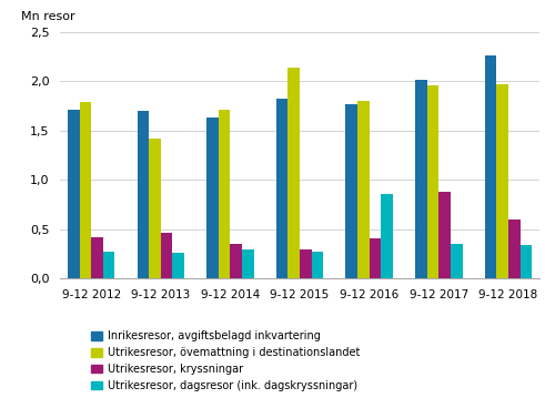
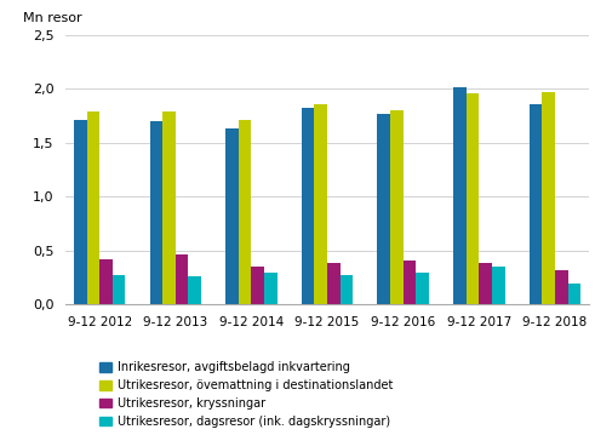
Utrikesresor, övemattning i destinationslandet/9-12 2013: 1,42 -> 1,79
Utrikesresor, övemattning i destinationslandet/9-12 2015: 2,14 -> 1,86
Utrikesresor, kryssningar/9-12 2015: 0,30 -> 0,39
Utrikesresor, dagsresor (ink. dagskryssningar)/9-12 2016: 0,86 -> 0,30
Utrikesresor, kryssningar/9-12 2017: 0,88 -> 0,38
Inrikesresor, avgiftsbelagd inkvartering/9-12 2018: 2,26 -> 1,86
Utrikesresor, kryssningar/9-12 2018: 0,60 -> 0,32
Utrikesresor, dagsresor (ink. dagskryssningar)/9-12 2018: 0,34 -> 0,19
